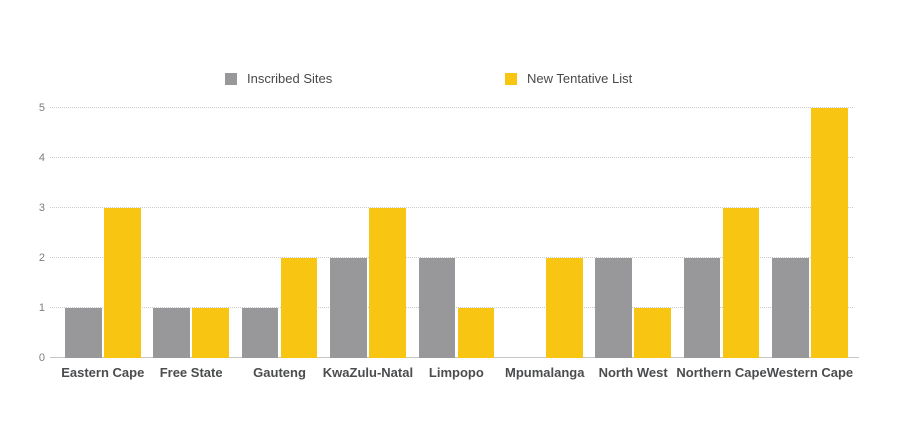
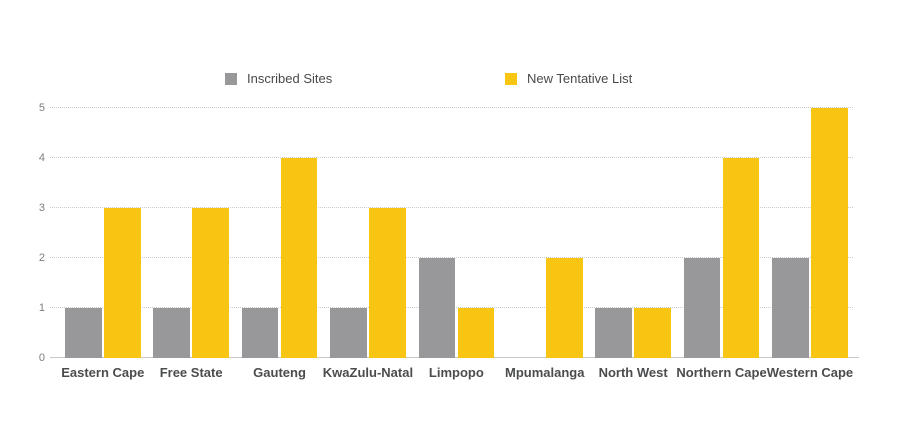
New Tentative List/Free State: 1 -> 3
New Tentative List/Gauteng: 2 -> 4
Inscribed Sites/KwaZulu-Natal: 2 -> 1
Inscribed Sites/North West: 2 -> 1
New Tentative List/Northern Cape: 3 -> 4
